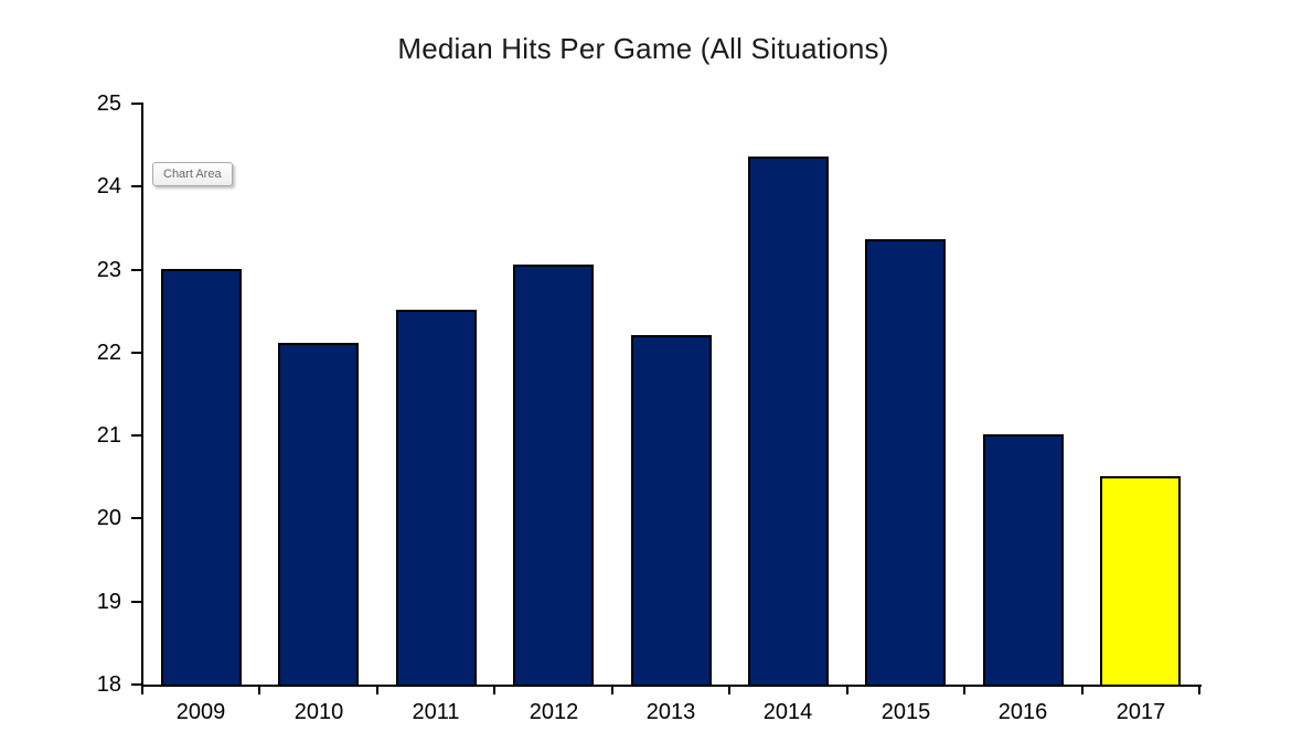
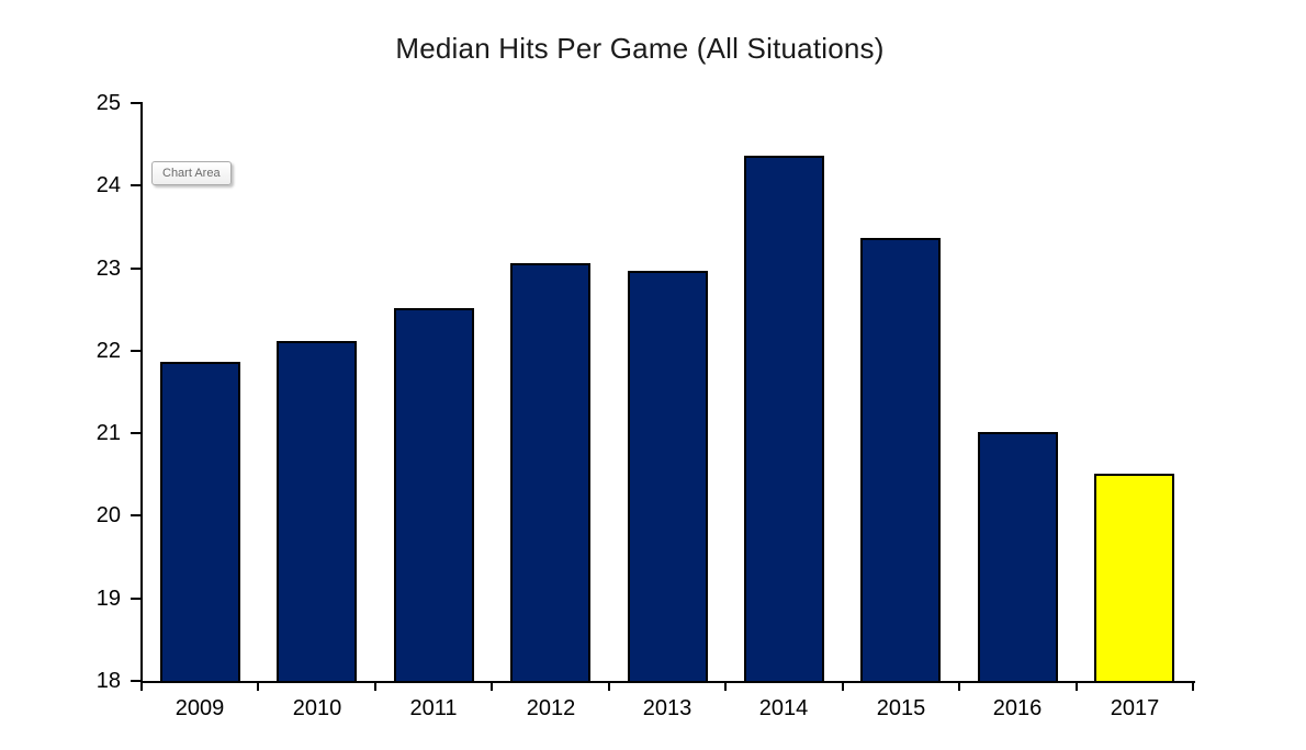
2009: 23.0 -> 21.9
2013: 22.2 -> 22.9
